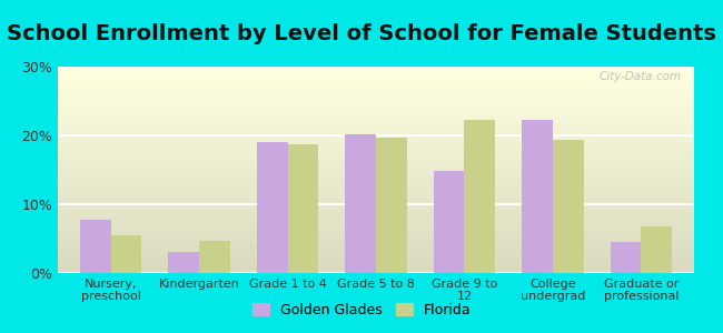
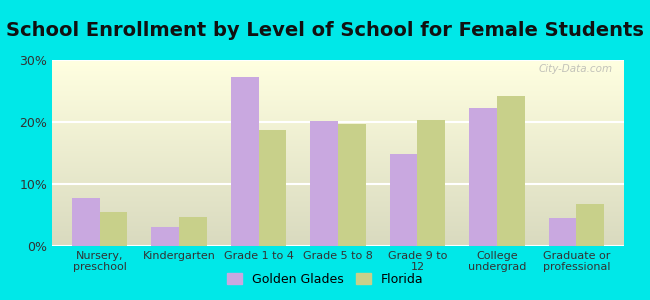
Golden Glades/Grade 1 to 4: 19.0% -> 27.2%
Florida/Grade 9 to 12: 22.2% -> 20.3%
Florida/College undergrad: 19.4% -> 24.2%
